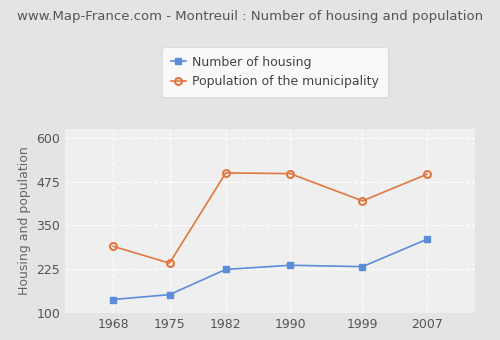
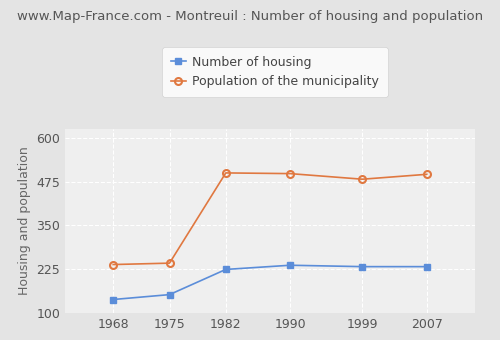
Population of the municipality/1968: 290 -> 238
Population of the municipality/1999: 420 -> 482
Number of housing/2007: 310 -> 232
